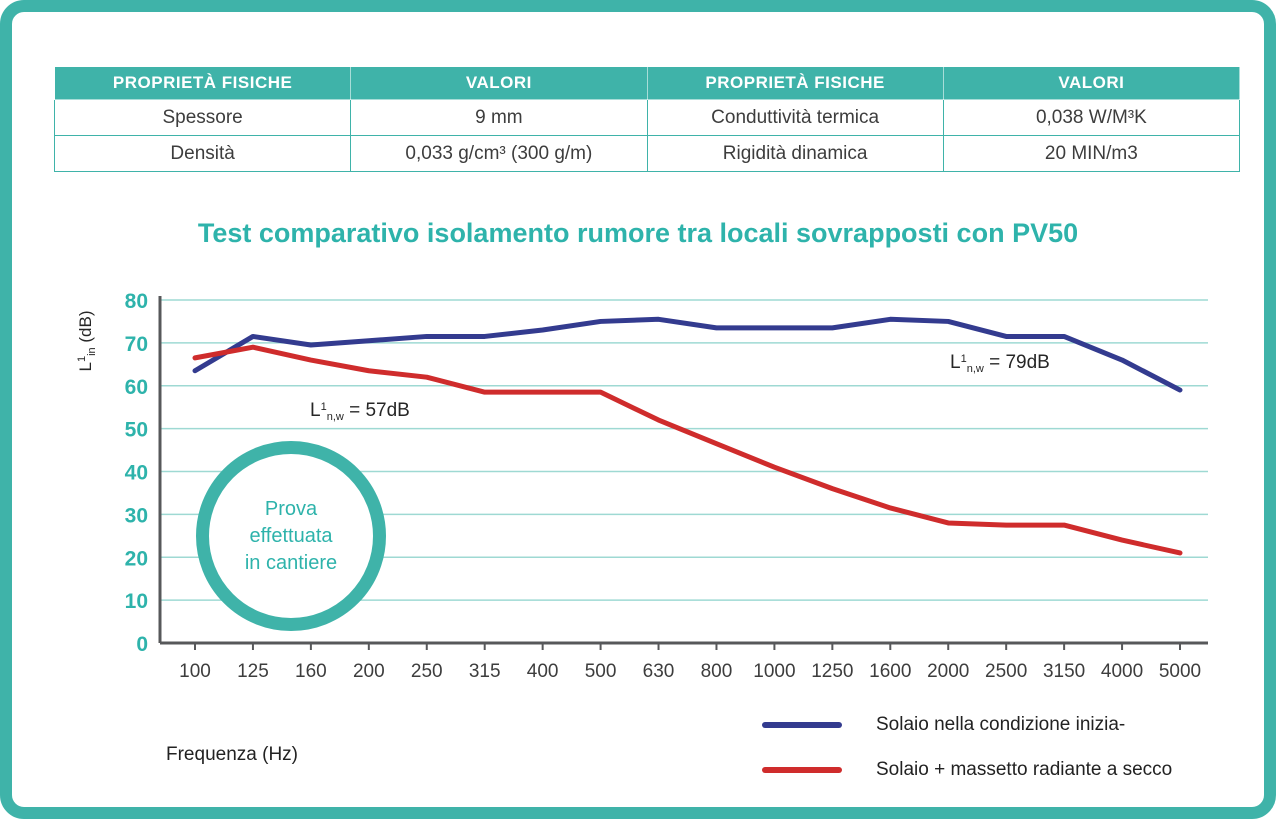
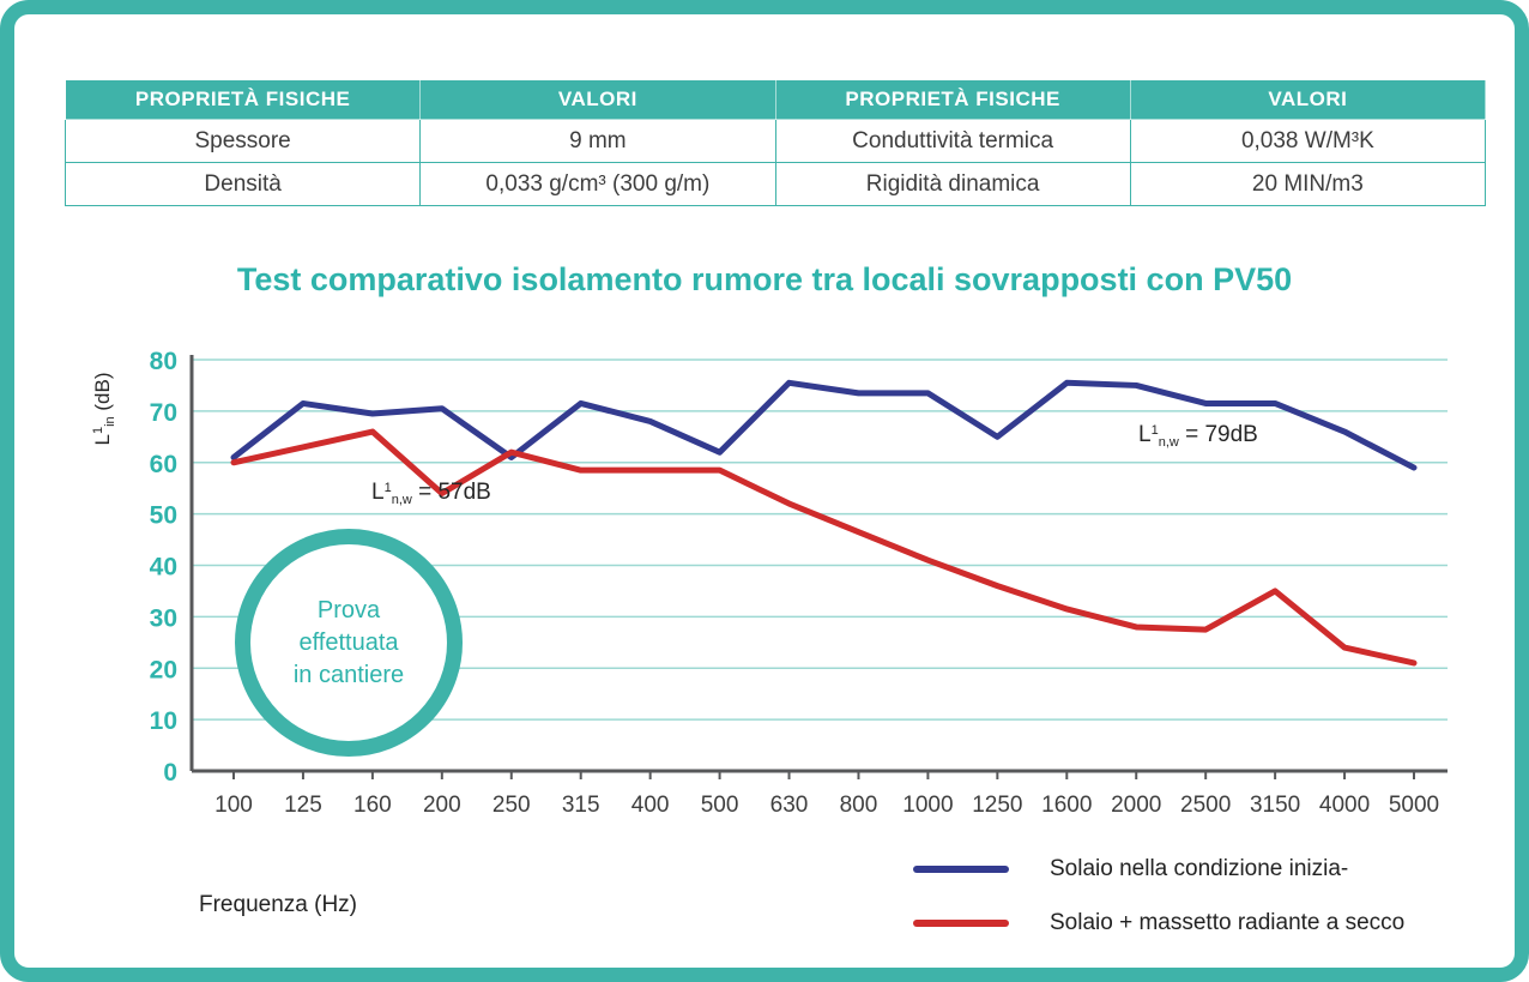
Solaio nella condizione inizia-/100: 64 -> 61
Solaio + massetto radiante a secco/100: 66 -> 60
Solaio + massetto radiante a secco/125: 69 -> 63
Solaio + massetto radiante a secco/200: 64 -> 54
Solaio nella condizione inizia-/250: 72 -> 61
Solaio nella condizione inizia-/400: 73 -> 68
Solaio nella condizione inizia-/500: 75 -> 62
Solaio nella condizione inizia-/1250: 74 -> 65
Solaio + massetto radiante a secco/3150: 28 -> 35
